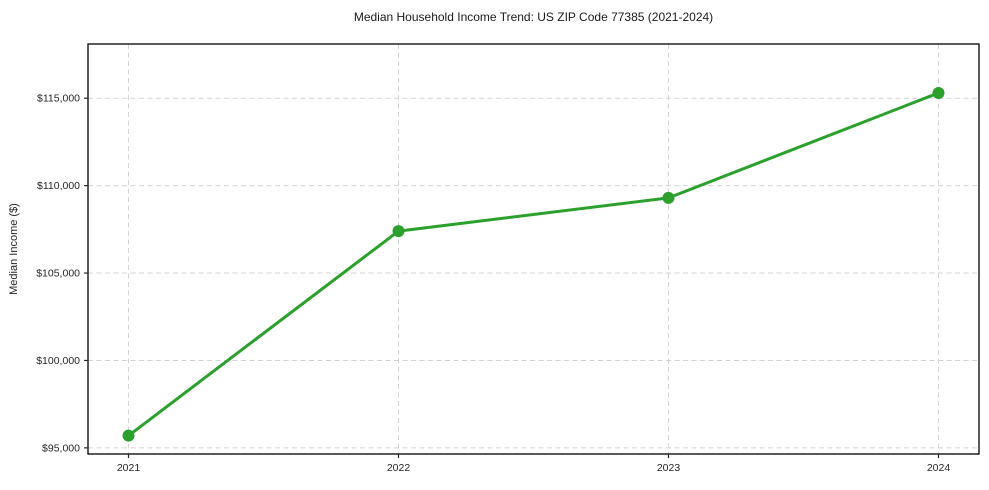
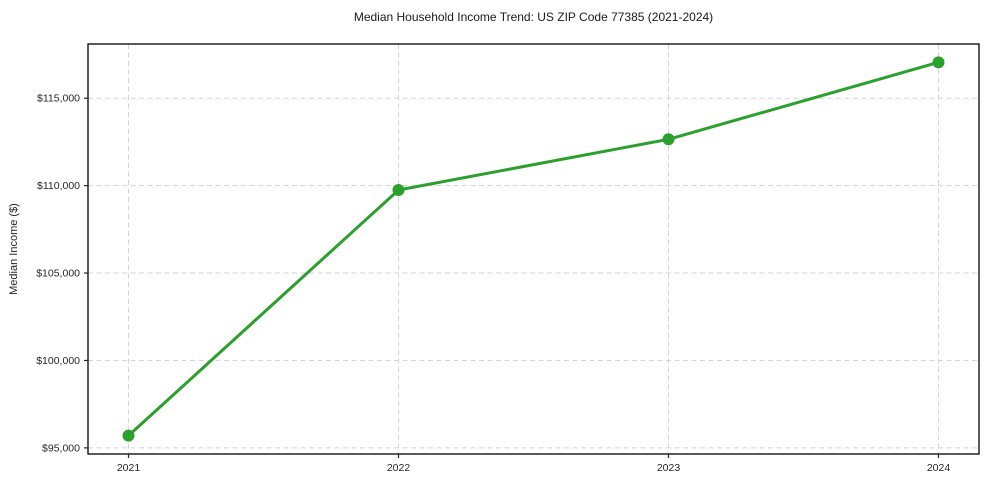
2022: $107400 -> $109800
2023: $109300 -> $112600
2024: $115300 -> $117000
